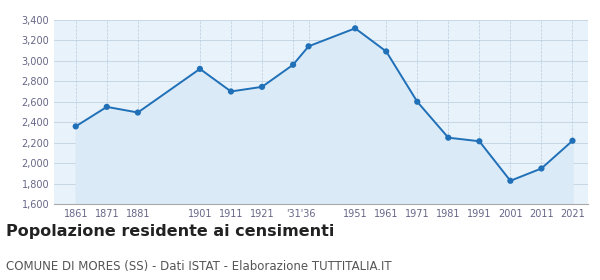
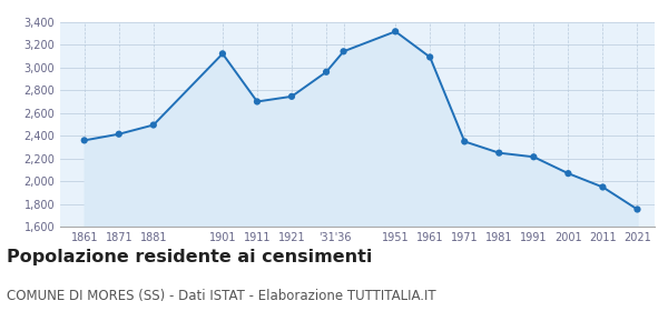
1871: 2,550 -> 2,420
1901: 2,920 -> 3,120
1971: 2,600 -> 2,350
2001: 1,830 -> 2,070
2021: 2,220 -> 1,760
